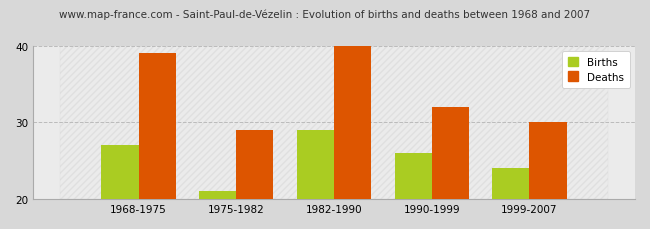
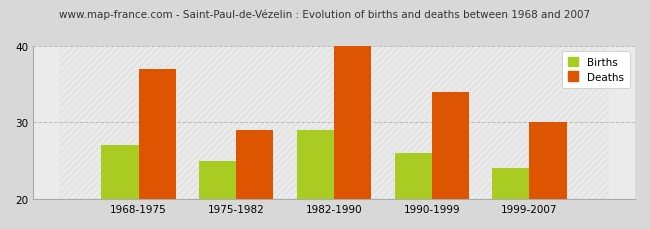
Deaths/1968-1975: 39 -> 37
Births/1975-1982: 21 -> 25
Deaths/1990-1999: 32 -> 34
